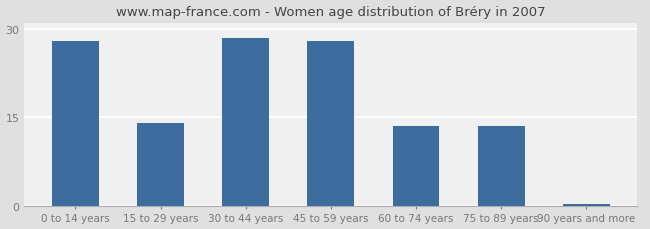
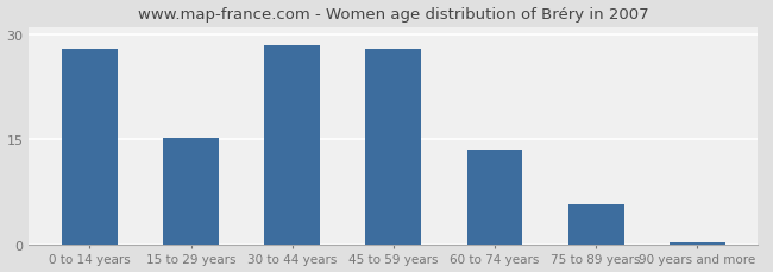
15 to 29 years: 14.0 -> 15.2
75 to 89 years: 13.5 -> 5.8
